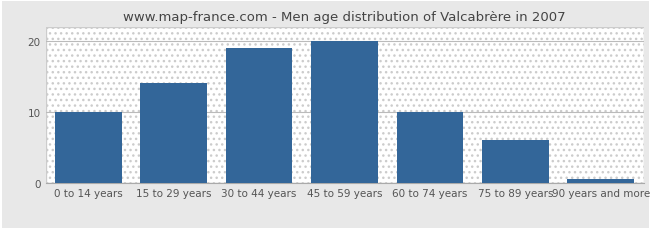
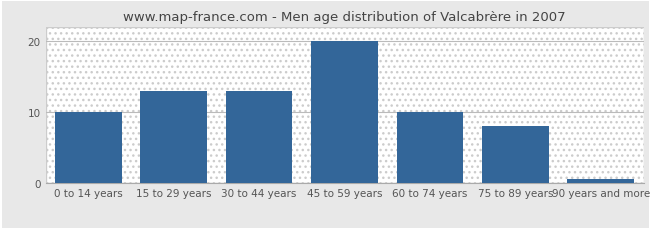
15 to 29 years: 14.0 -> 13.0
30 to 44 years: 19.0 -> 13.0
75 to 89 years: 6.0 -> 8.0
